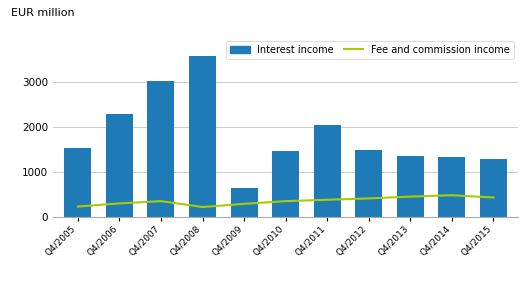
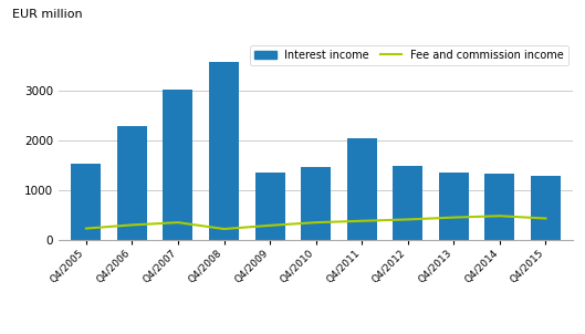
Interest income/Q4/2009: 650 -> 1360
